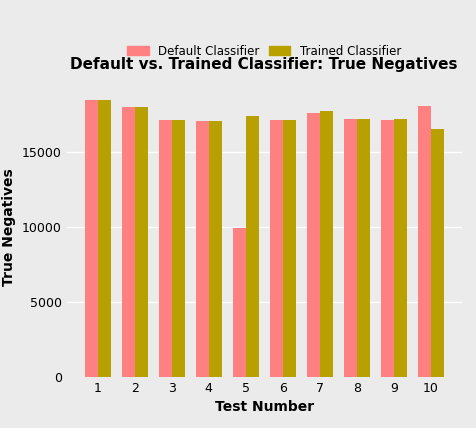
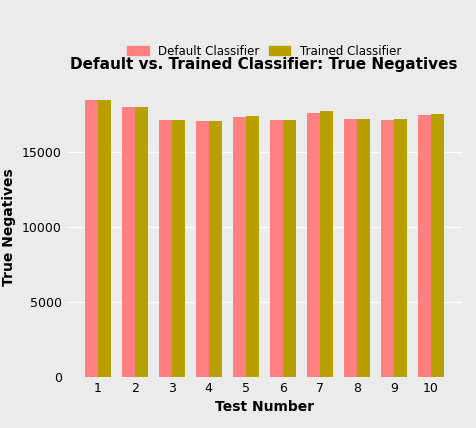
Default Classifier/5: 9900 -> 17400
Default Classifier/10: 18100 -> 17400
Trained Classifier/10: 16500 -> 17500
